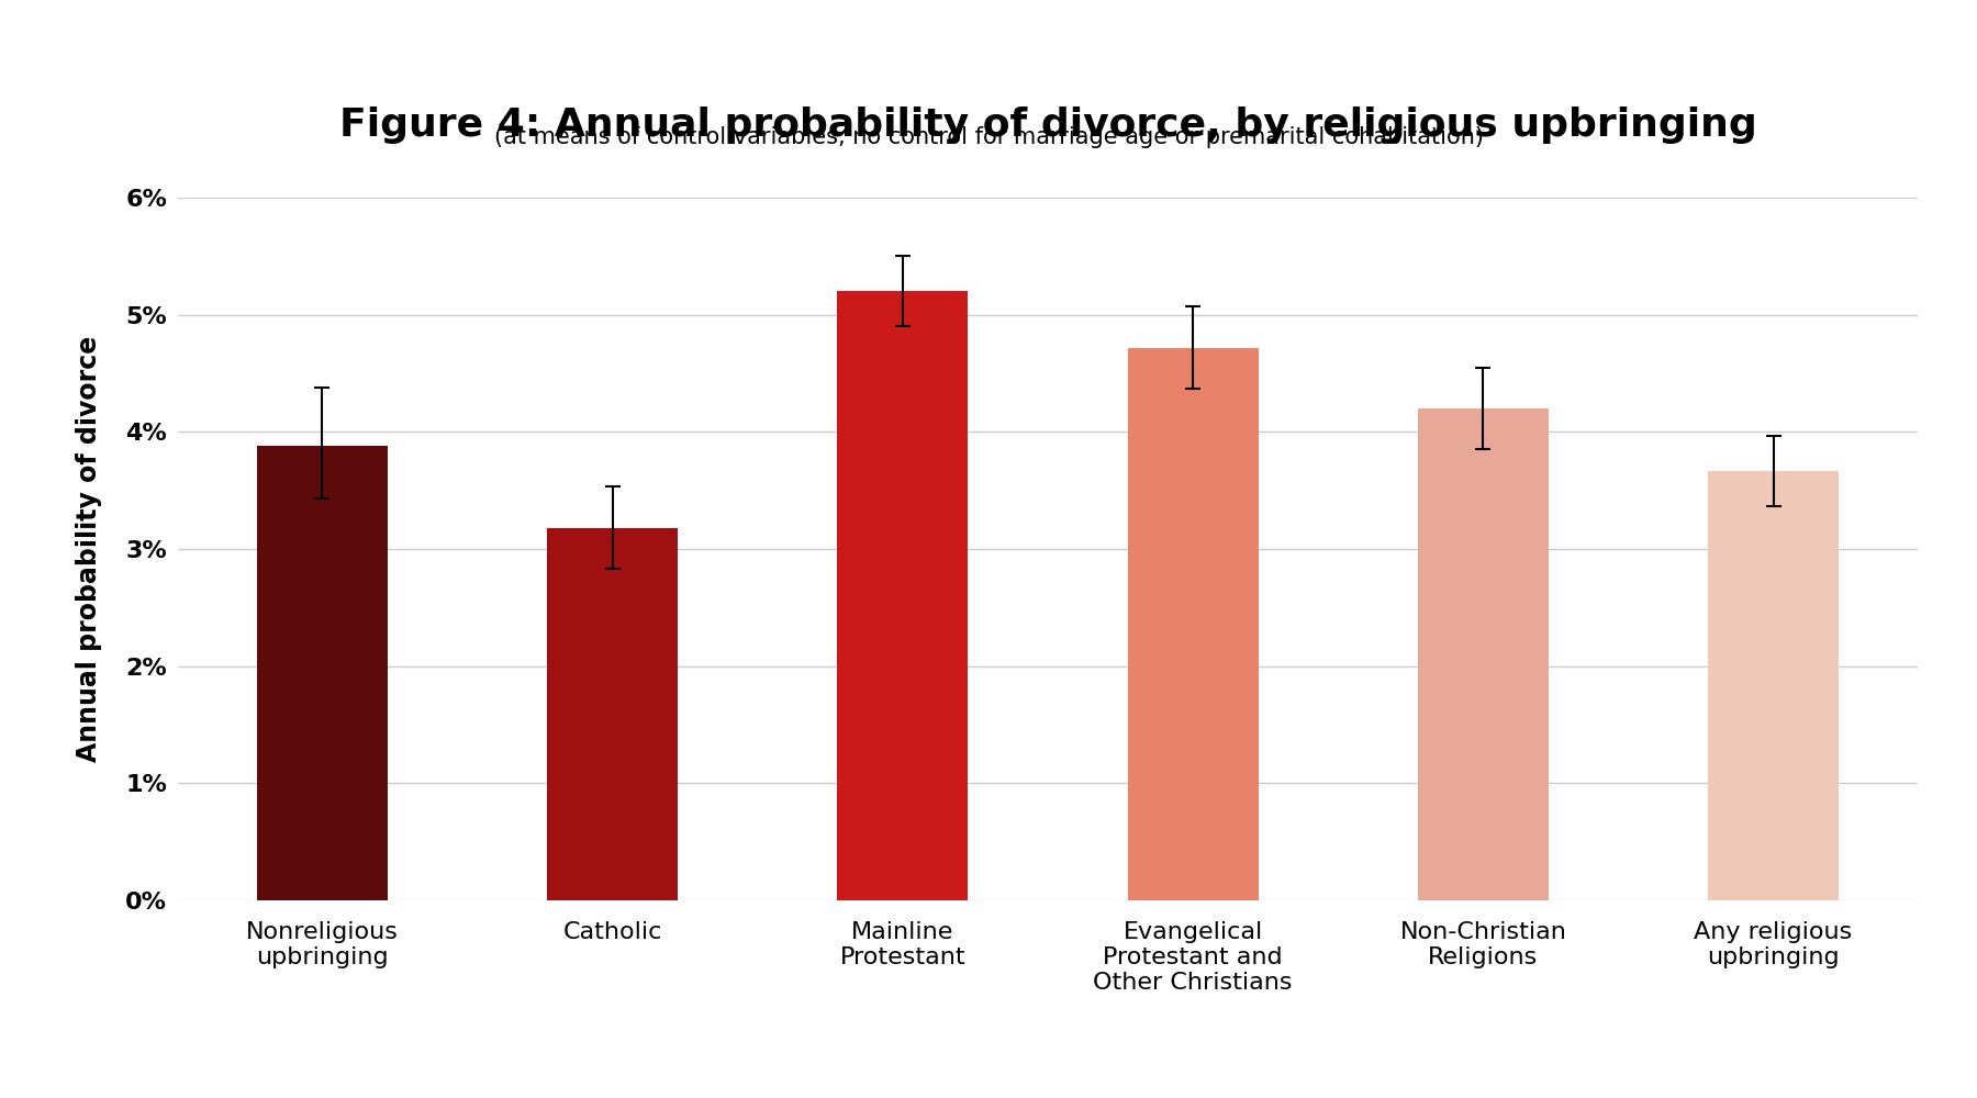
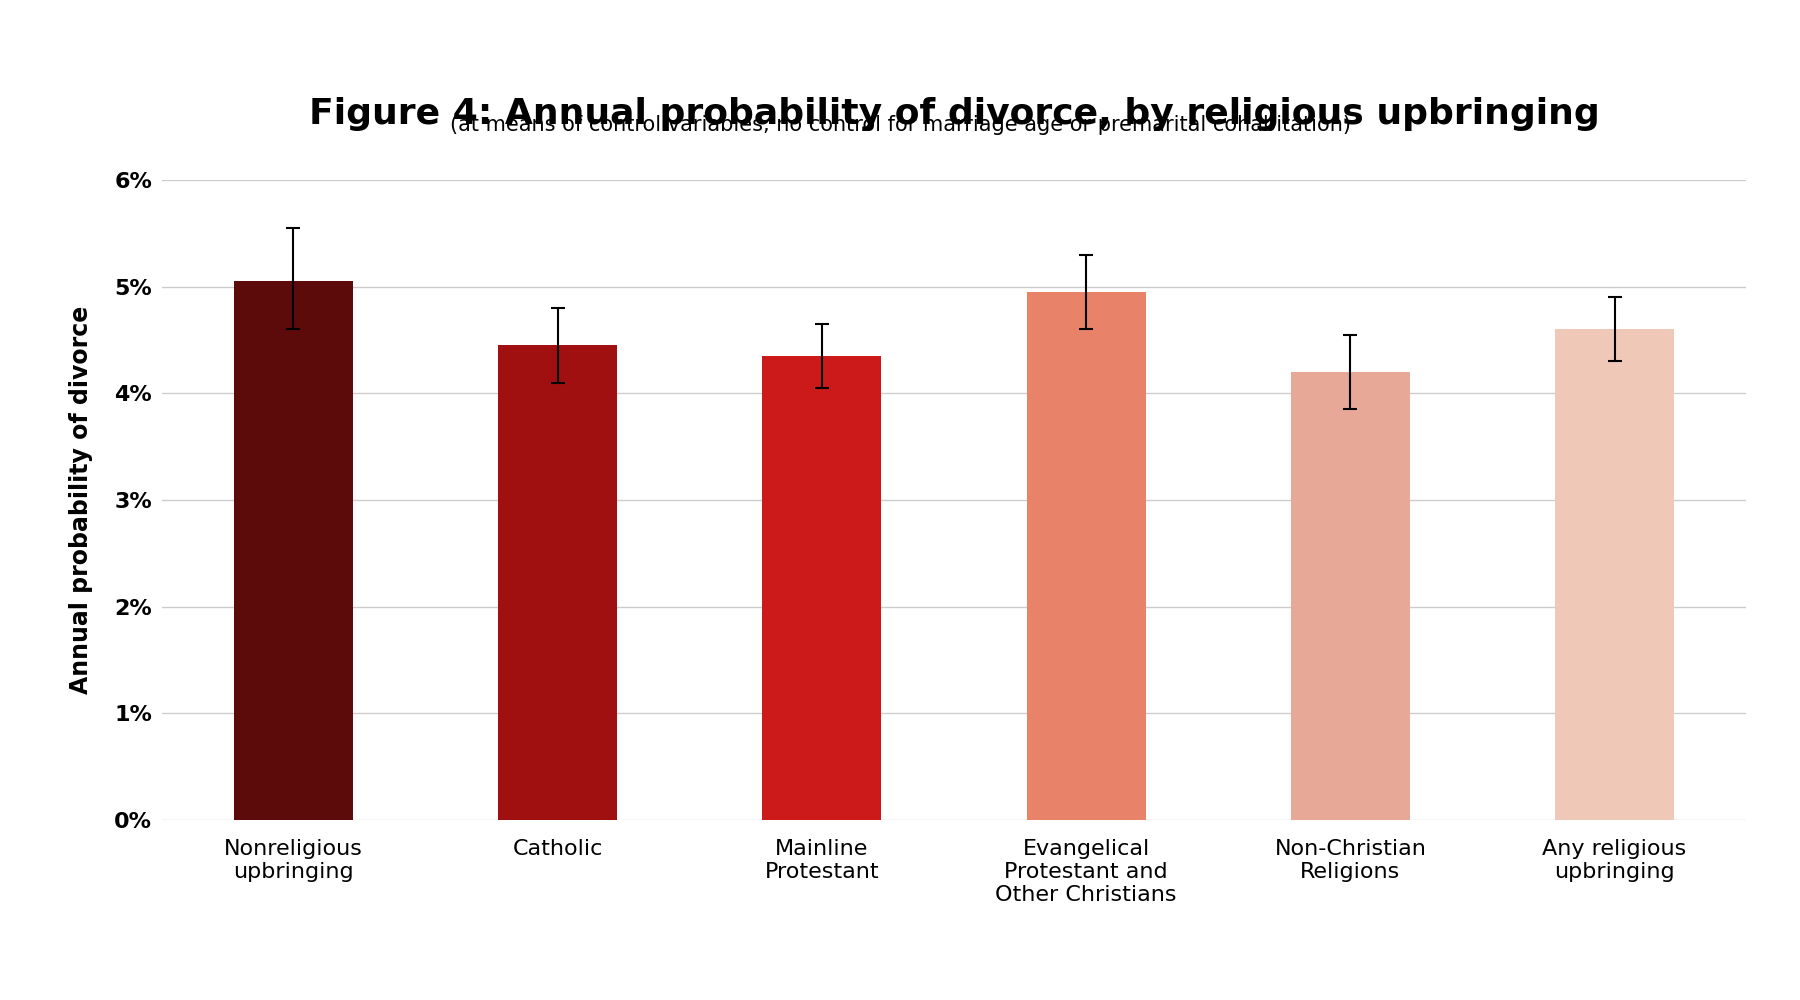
Nonreligious upbringing: 3.88% -> 5.05%
Catholic: 3.18% -> 4.45%
Mainline Protestant: 5.20% -> 4.35%
Evangelical Protestant and Other Christians: 4.72% -> 4.95%
Any religious upbringing: 3.67% -> 4.60%
